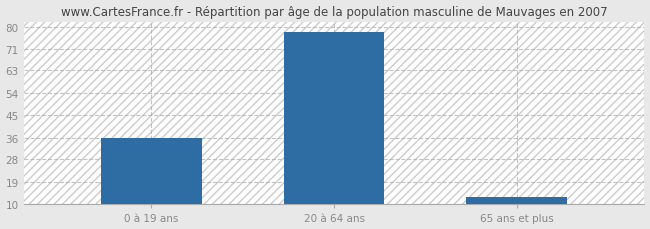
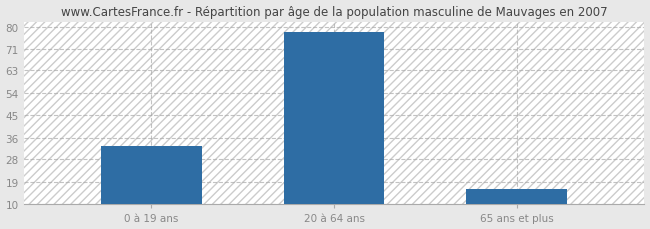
0 à 19 ans: 36 -> 33
65 ans et plus: 13 -> 16
